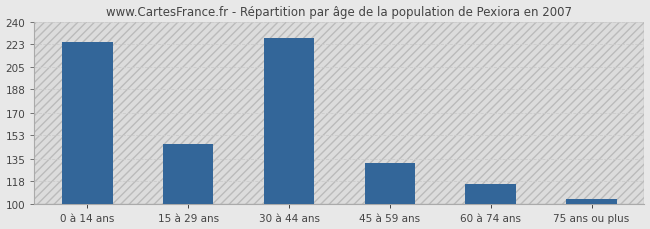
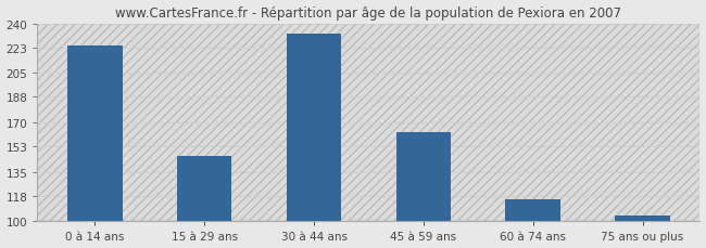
30 à 44 ans: 227 -> 233
45 à 59 ans: 132 -> 163
